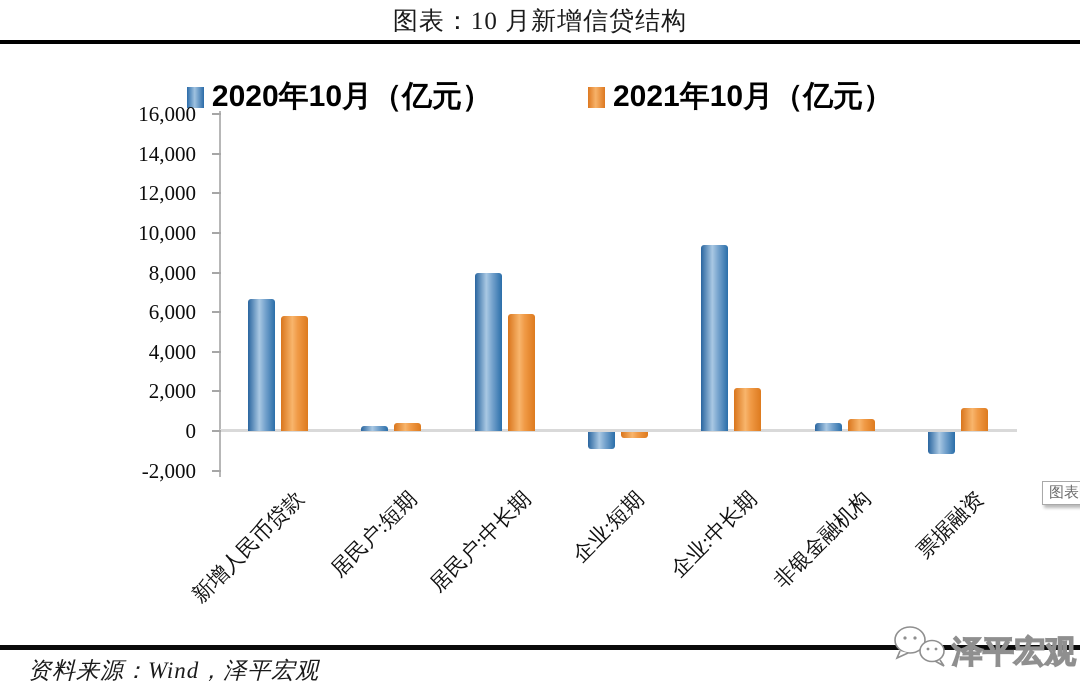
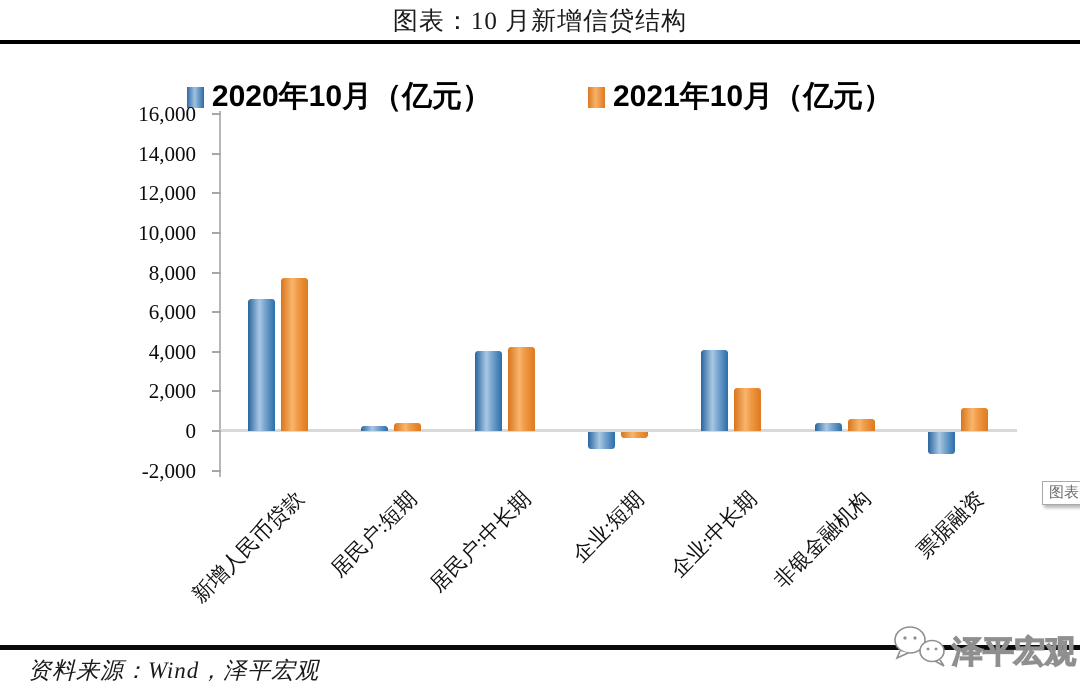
2021年10月（亿元）/新增人民币贷款: 5800 -> 7800
2020年10月（亿元）/居民户:中长期: 8000 -> 4100
2021年10月（亿元）/居民户:中长期: 5900 -> 4200
2020年10月（亿元）/企业:中长期: 9400 -> 4100
